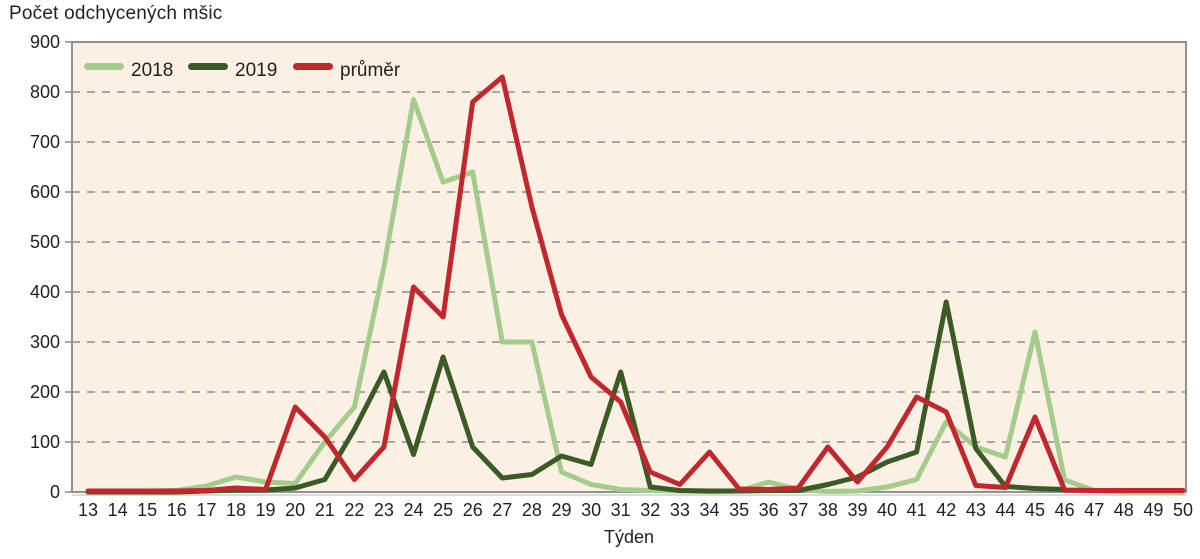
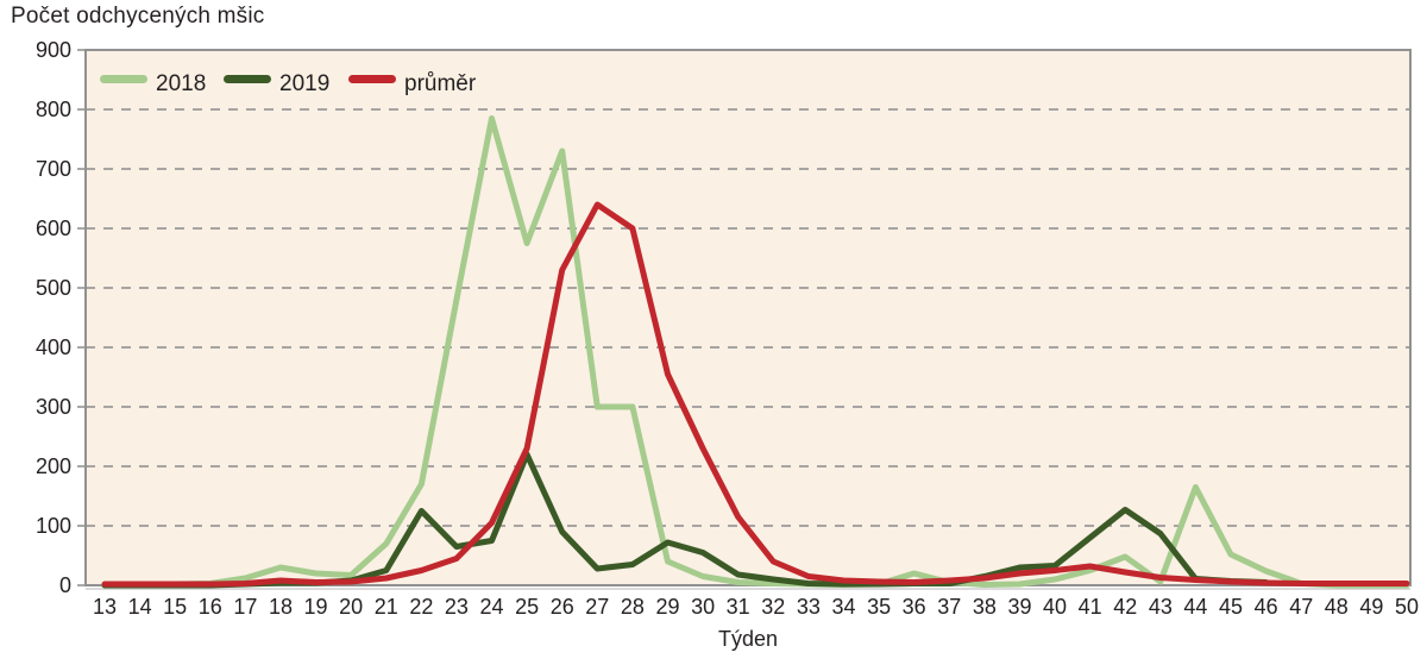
průměr/20: 170 -> 10
2018/21: 100 -> 70
průměr/21: 110 -> 10
2018/23: 450 -> 480
2019/23: 240 -> 60
průměr/23: 90 -> 40
průměr/24: 410 -> 100
2018/25: 620 -> 580
2019/25: 270 -> 220
průměr/25: 350 -> 230
2018/26: 640 -> 730
průměr/26: 780 -> 530
průměr/27: 830 -> 640
průměr/28: 570 -> 600
2019/31: 240 -> 20
průměr/31: 180 -> 120
průměr/34: 80 -> 10
průměr/38: 90 -> 10
2019/40: 60 -> 30
průměr/40: 90 -> 20
průměr/41: 190 -> 30
2018/42: 140 -> 50
2019/42: 380 -> 130
průměr/42: 160 -> 20
2018/43: 90 -> 10
2018/44: 70 -> 160
2018/45: 320 -> 50
průměr/45: 150 -> 10
